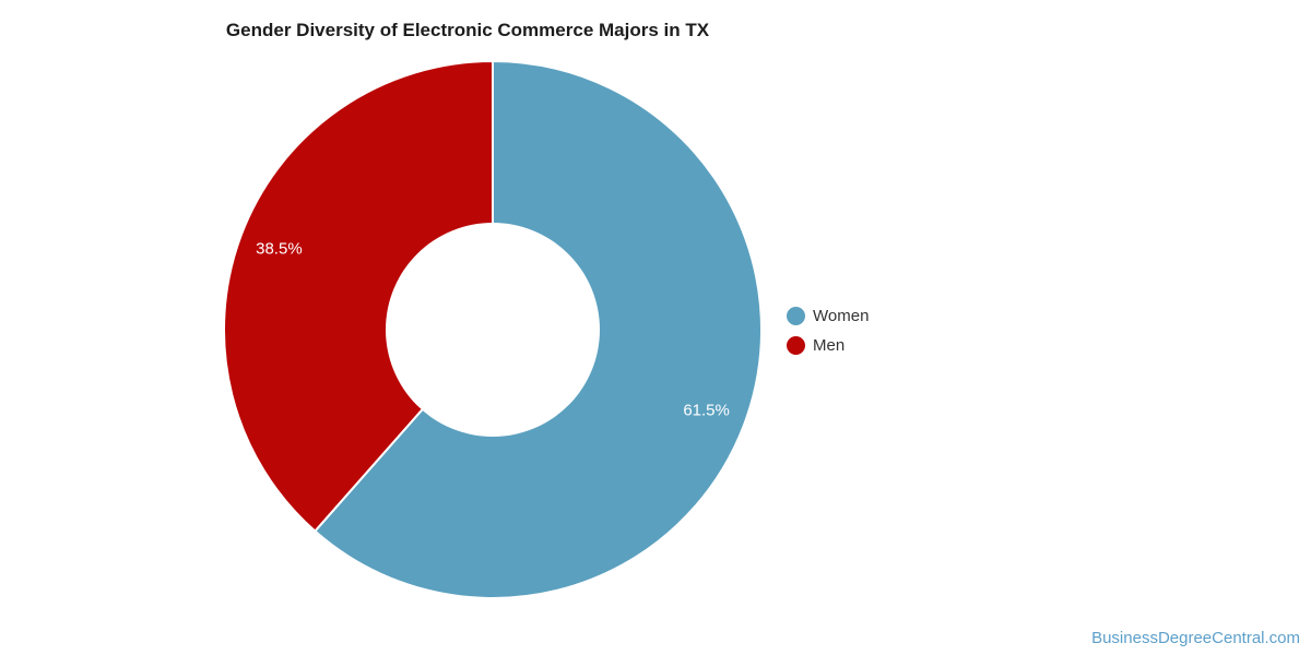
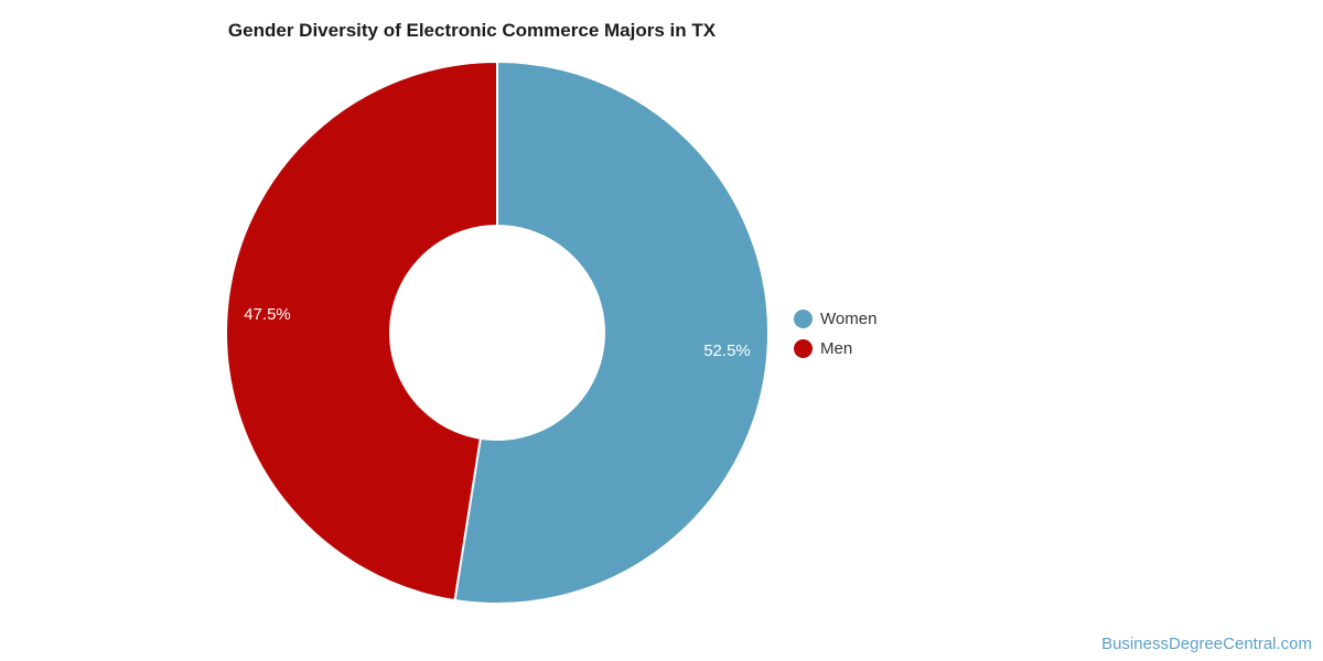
Women: 61.5% -> 52.5%
Men: 38.5% -> 47.5%
